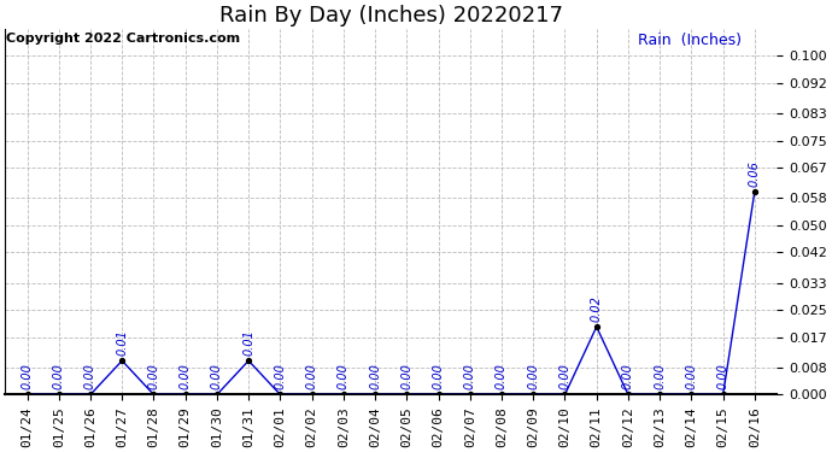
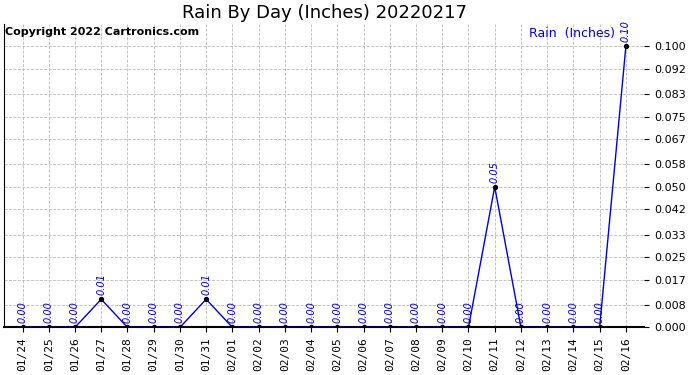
02/11: 0.02 -> 0.05
02/16: 0.06 -> 0.10
